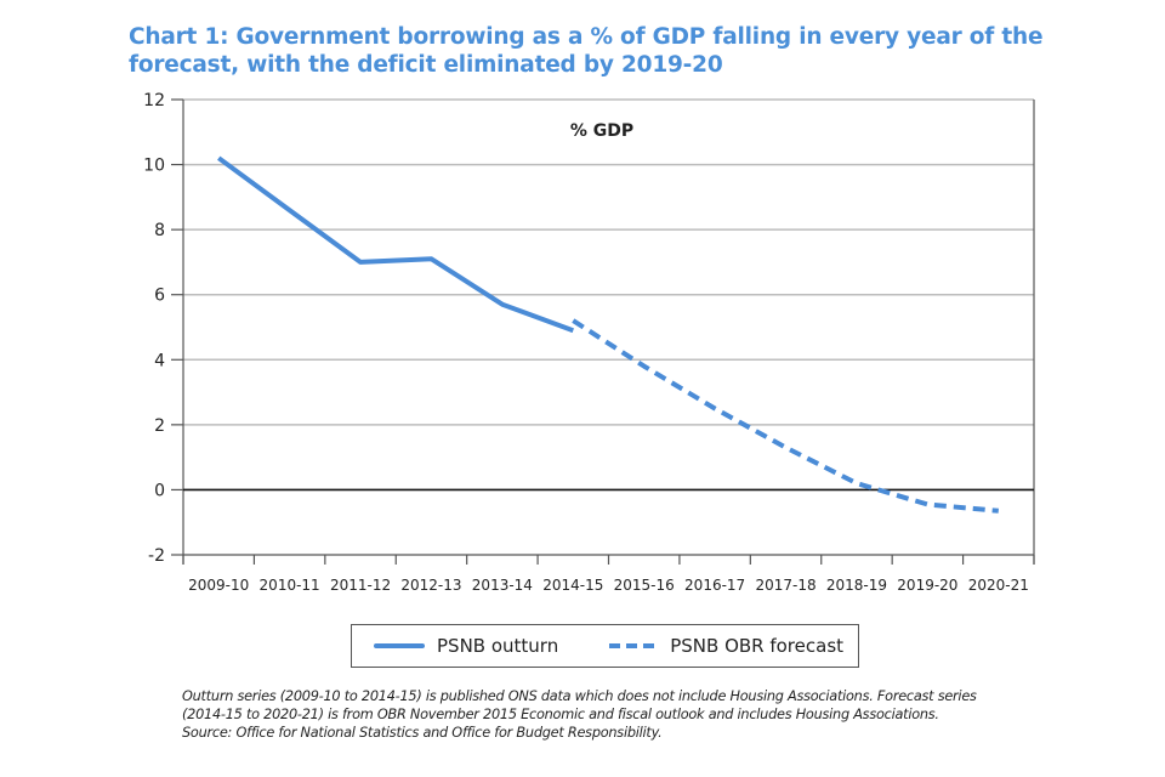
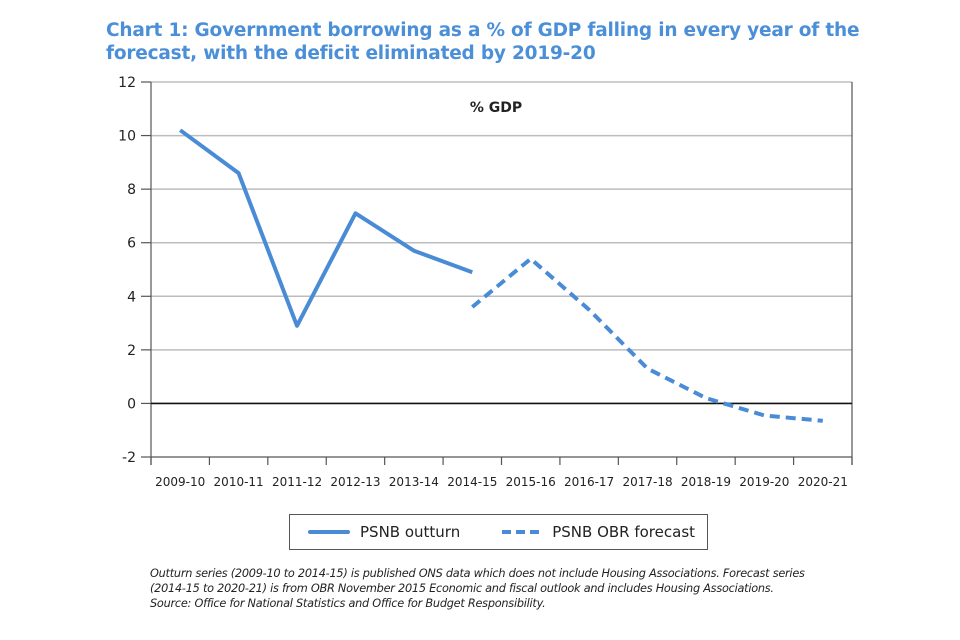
PSNB outturn/2011-12: 7.0 -> 2.9
PSNB OBR forecast/2014-15: 5.2 -> 3.6
PSNB OBR forecast/2015-16: 3.8 -> 5.4
PSNB OBR forecast/2016-17: 2.5 -> 3.5
